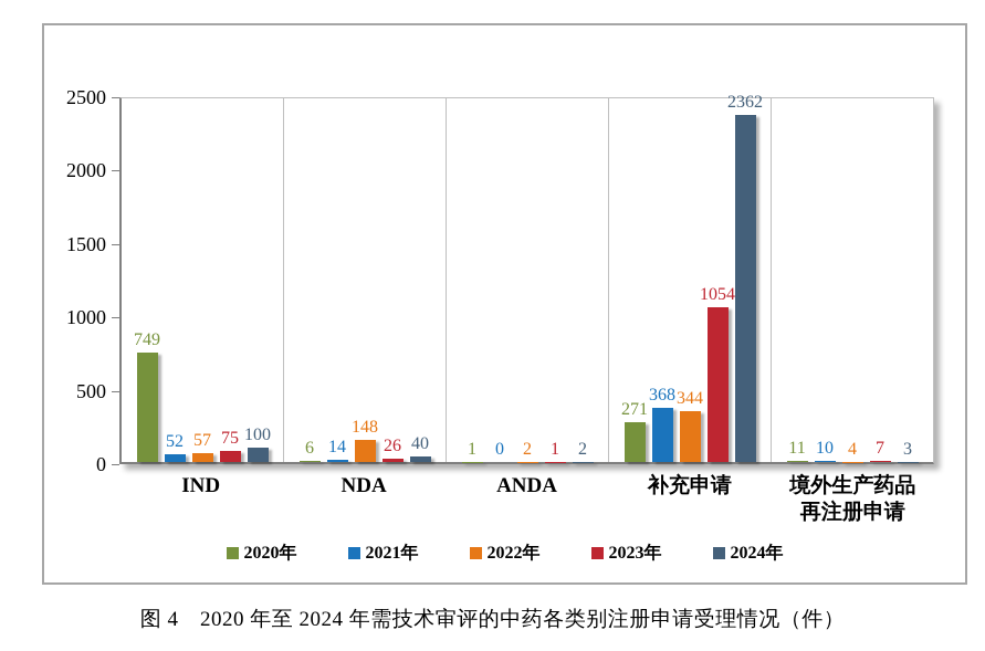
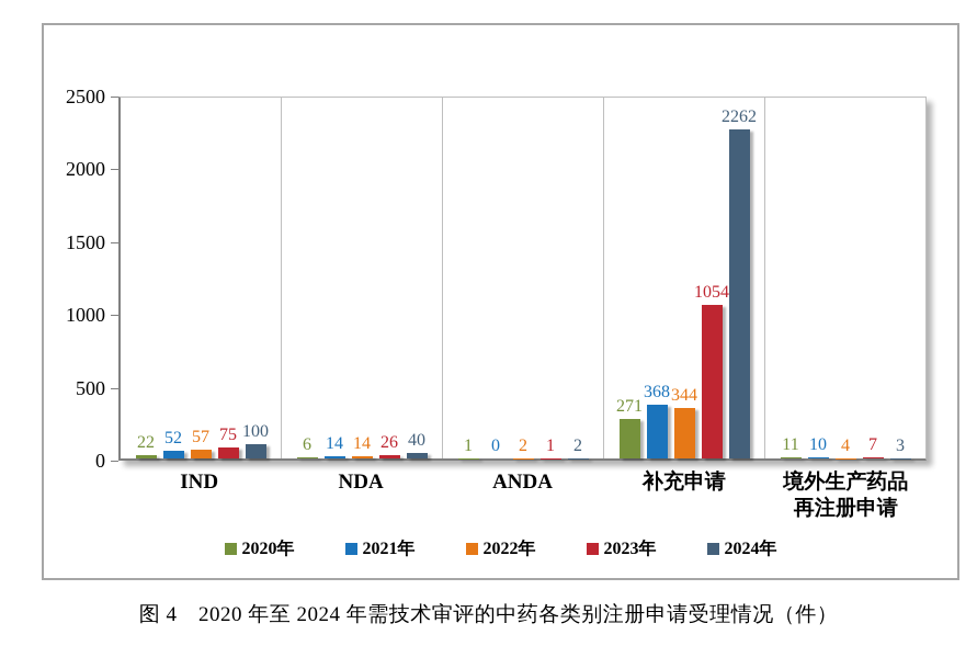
2020年/IND: 749 -> 22
2022年/NDA: 148 -> 14
2024年/补充申请: 2362 -> 2262
